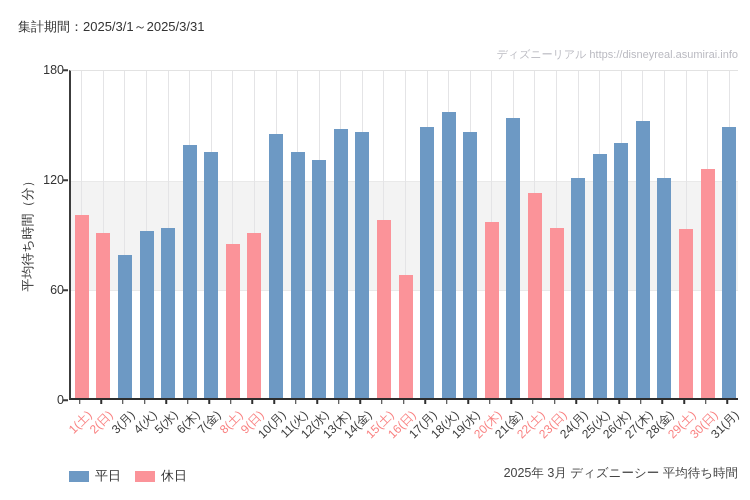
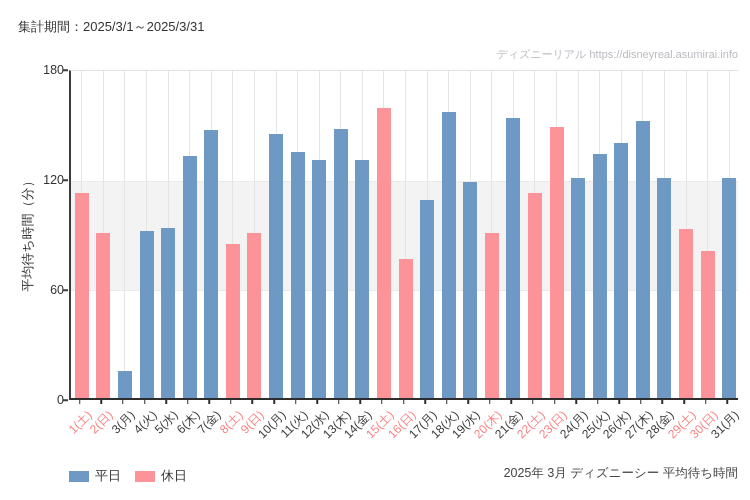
1(土): 100 -> 112
3(月): 78 -> 15
6(木): 138 -> 132
7(金): 134 -> 146
14(金): 145 -> 130
15(土): 97 -> 158
16(日): 67 -> 76
17(月): 148 -> 108
19(水): 145 -> 118
20(木): 96 -> 90
23(日): 93 -> 148
30(日): 125 -> 80
31(月): 148 -> 120
